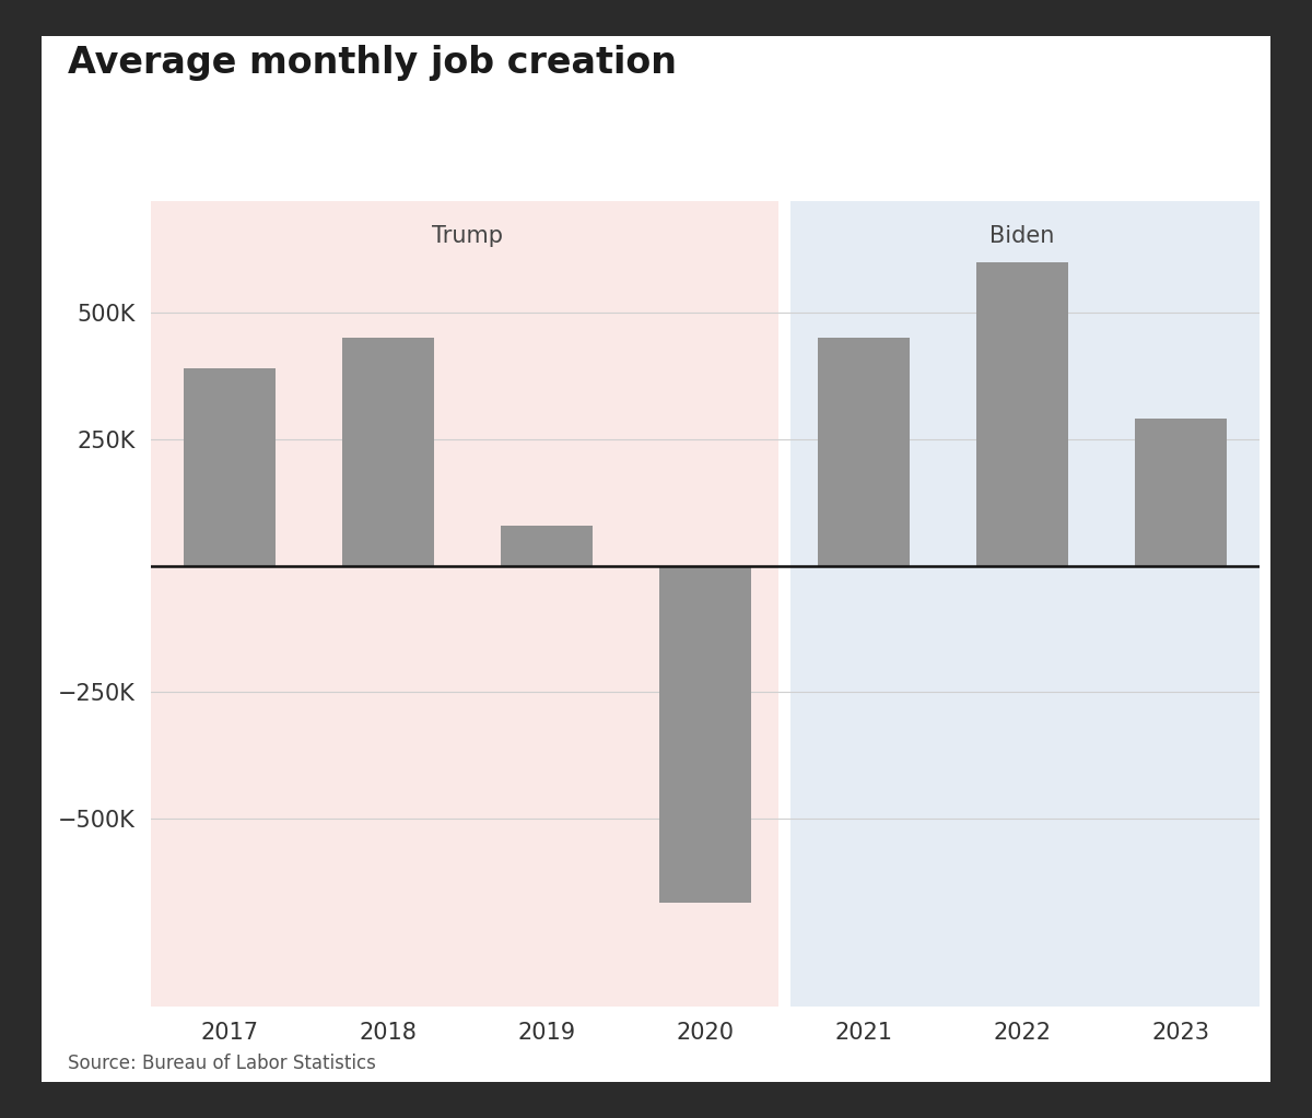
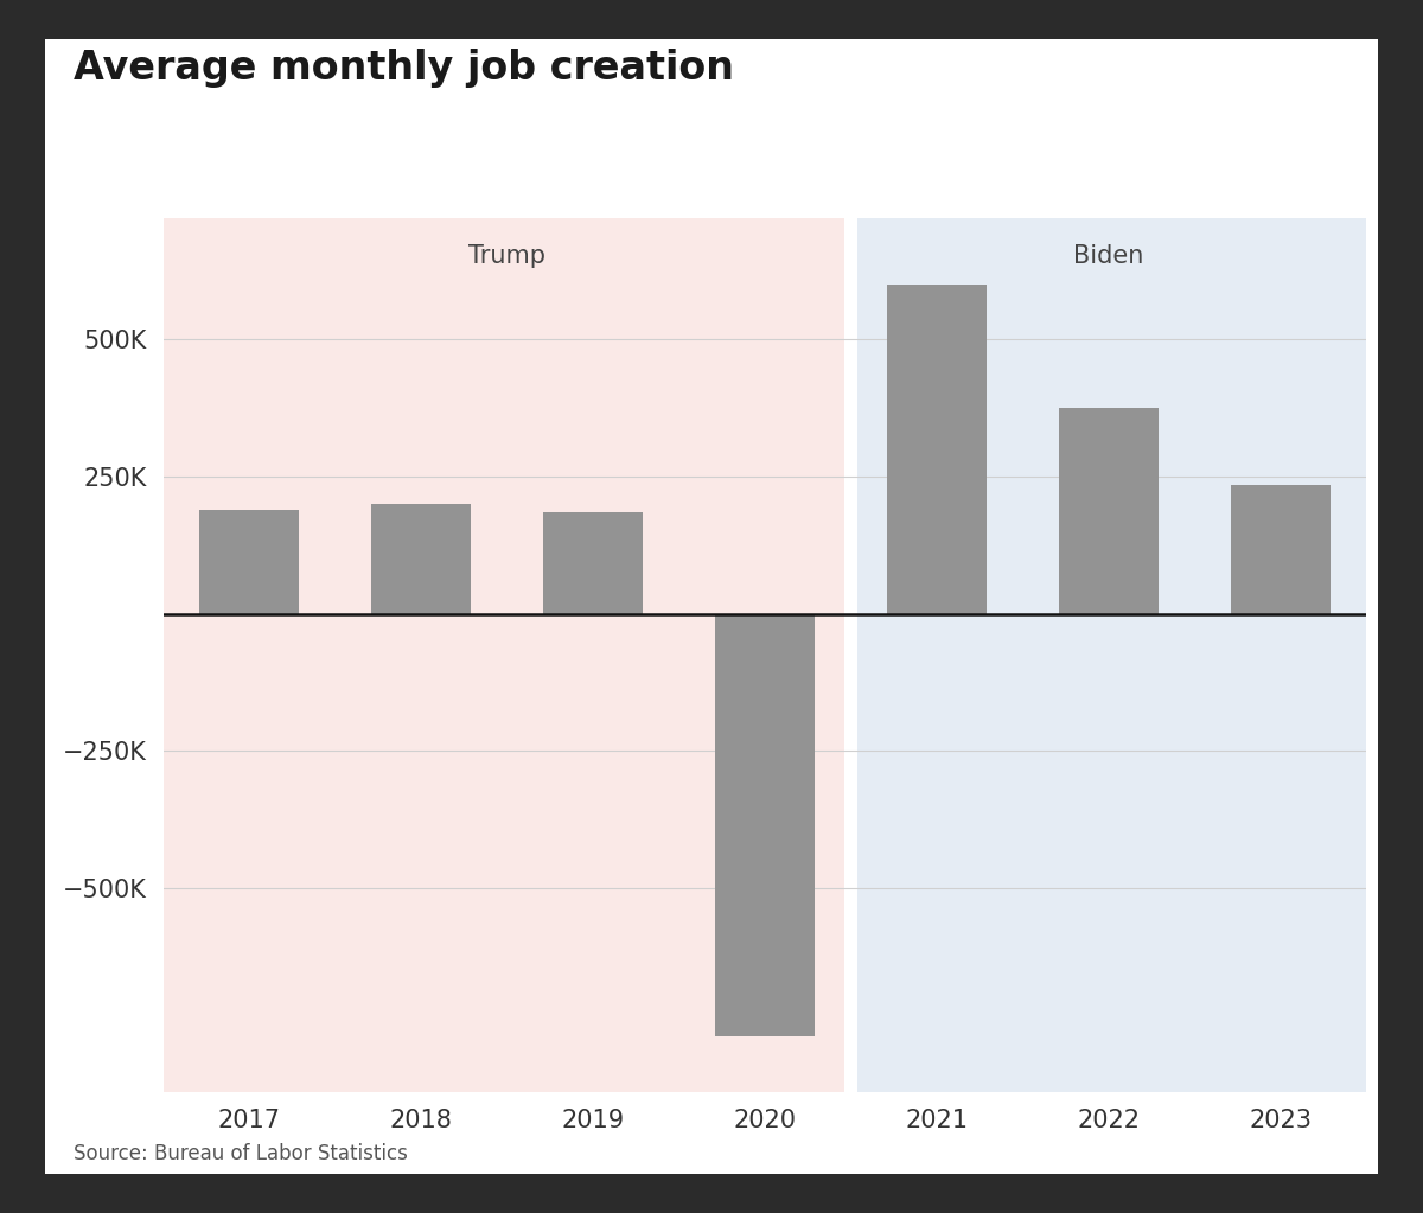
2017: 390K -> 190K
2018: 450K -> 200K
2019: 80K -> 185K
2020: -665K -> -770K
2021: 450K -> 600K
2022: 600K -> 375K
2023: 290K -> 235K
